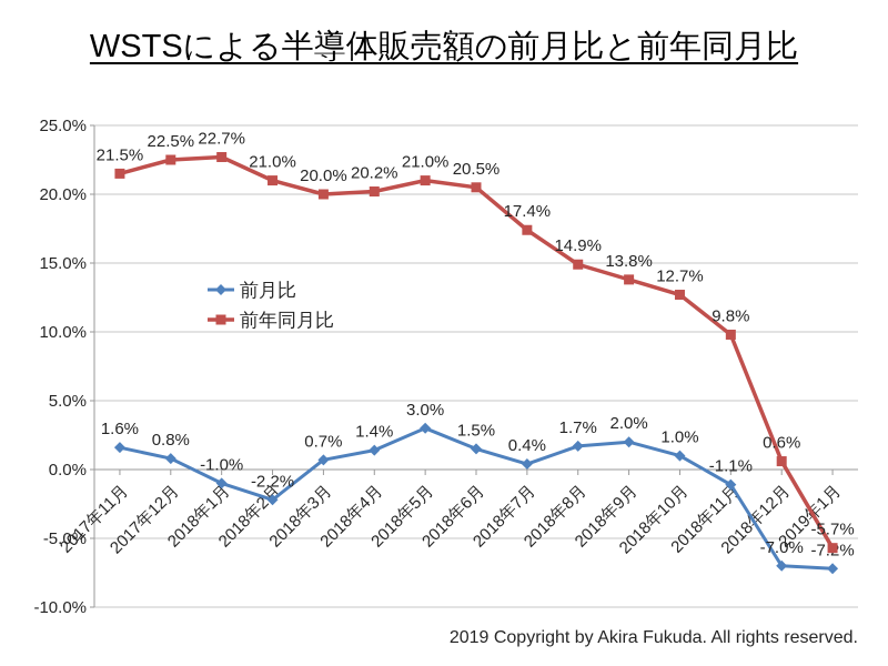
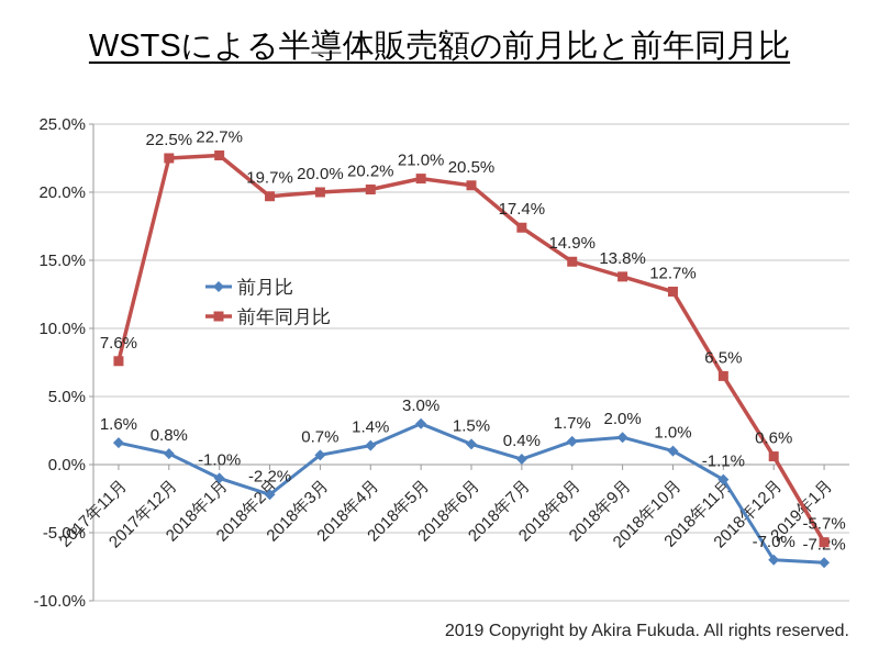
前年同月比/2017年11月: 21.5% -> 7.6%
前年同月比/2018年2月: 21.0% -> 19.7%
前年同月比/2018年11月: 9.8% -> 6.5%
